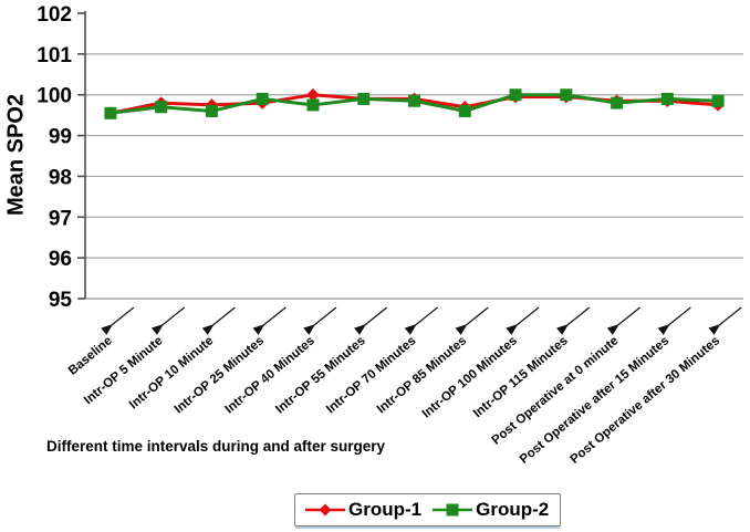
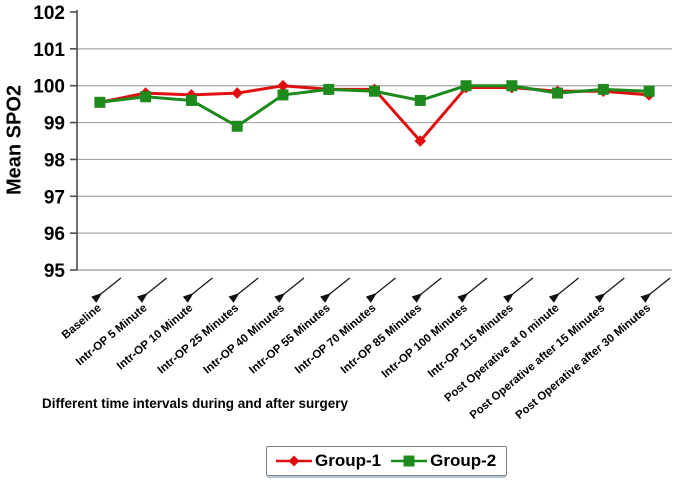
Group-2/Intr-OP 25 Minutes: 99.9 -> 98.9
Group-1/Intr-OP 85 Minutes: 99.7 -> 98.5
